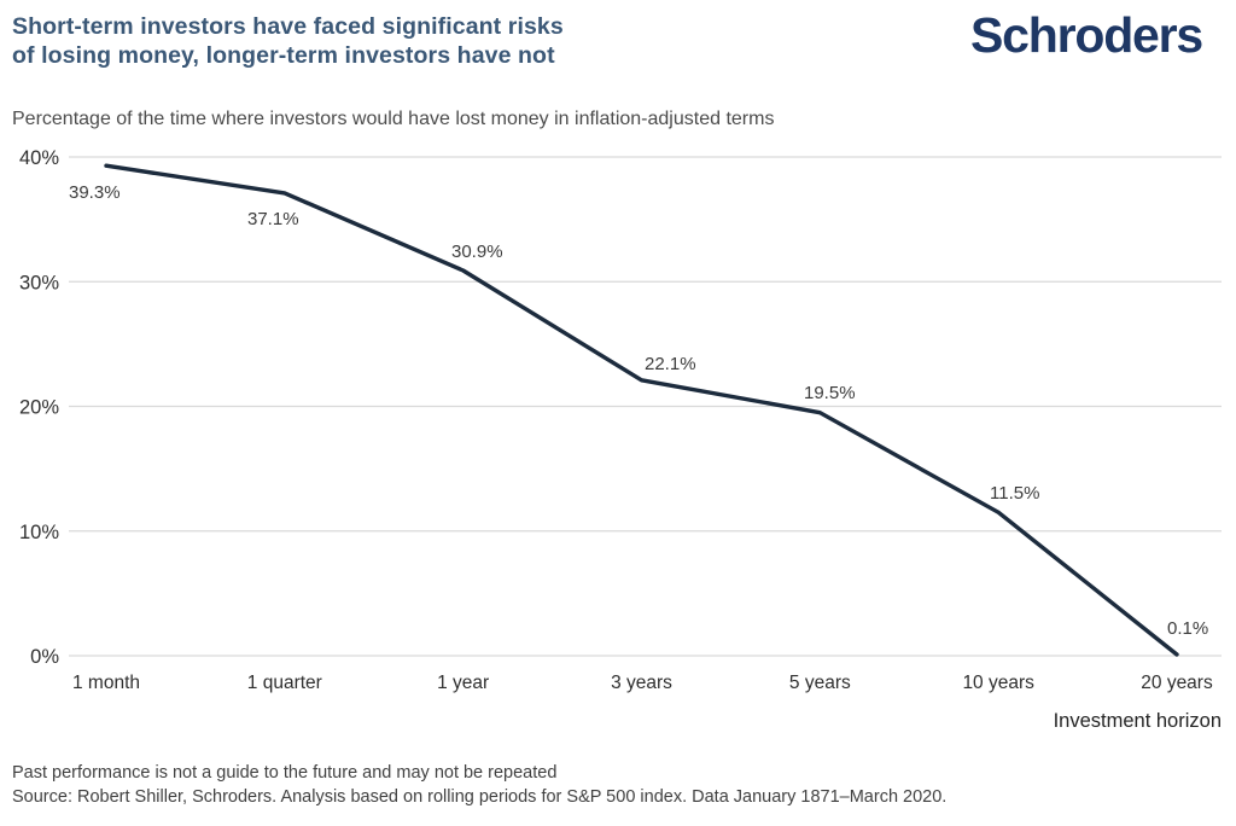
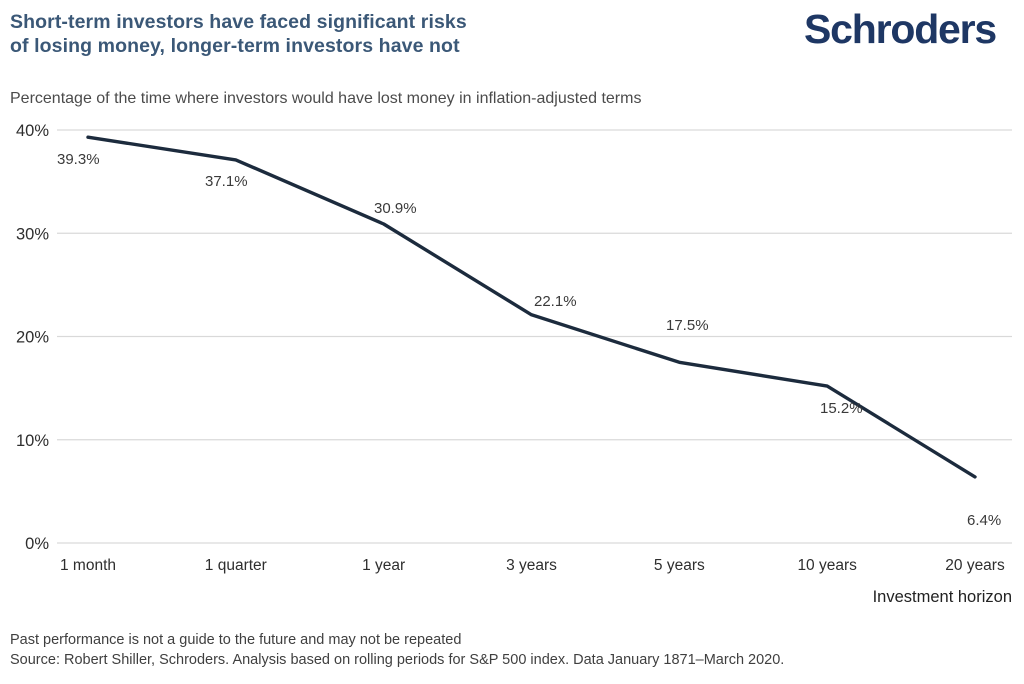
5 years: 19.5% -> 17.5%
10 years: 11.5% -> 15.2%
20 years: 0.1% -> 6.4%
